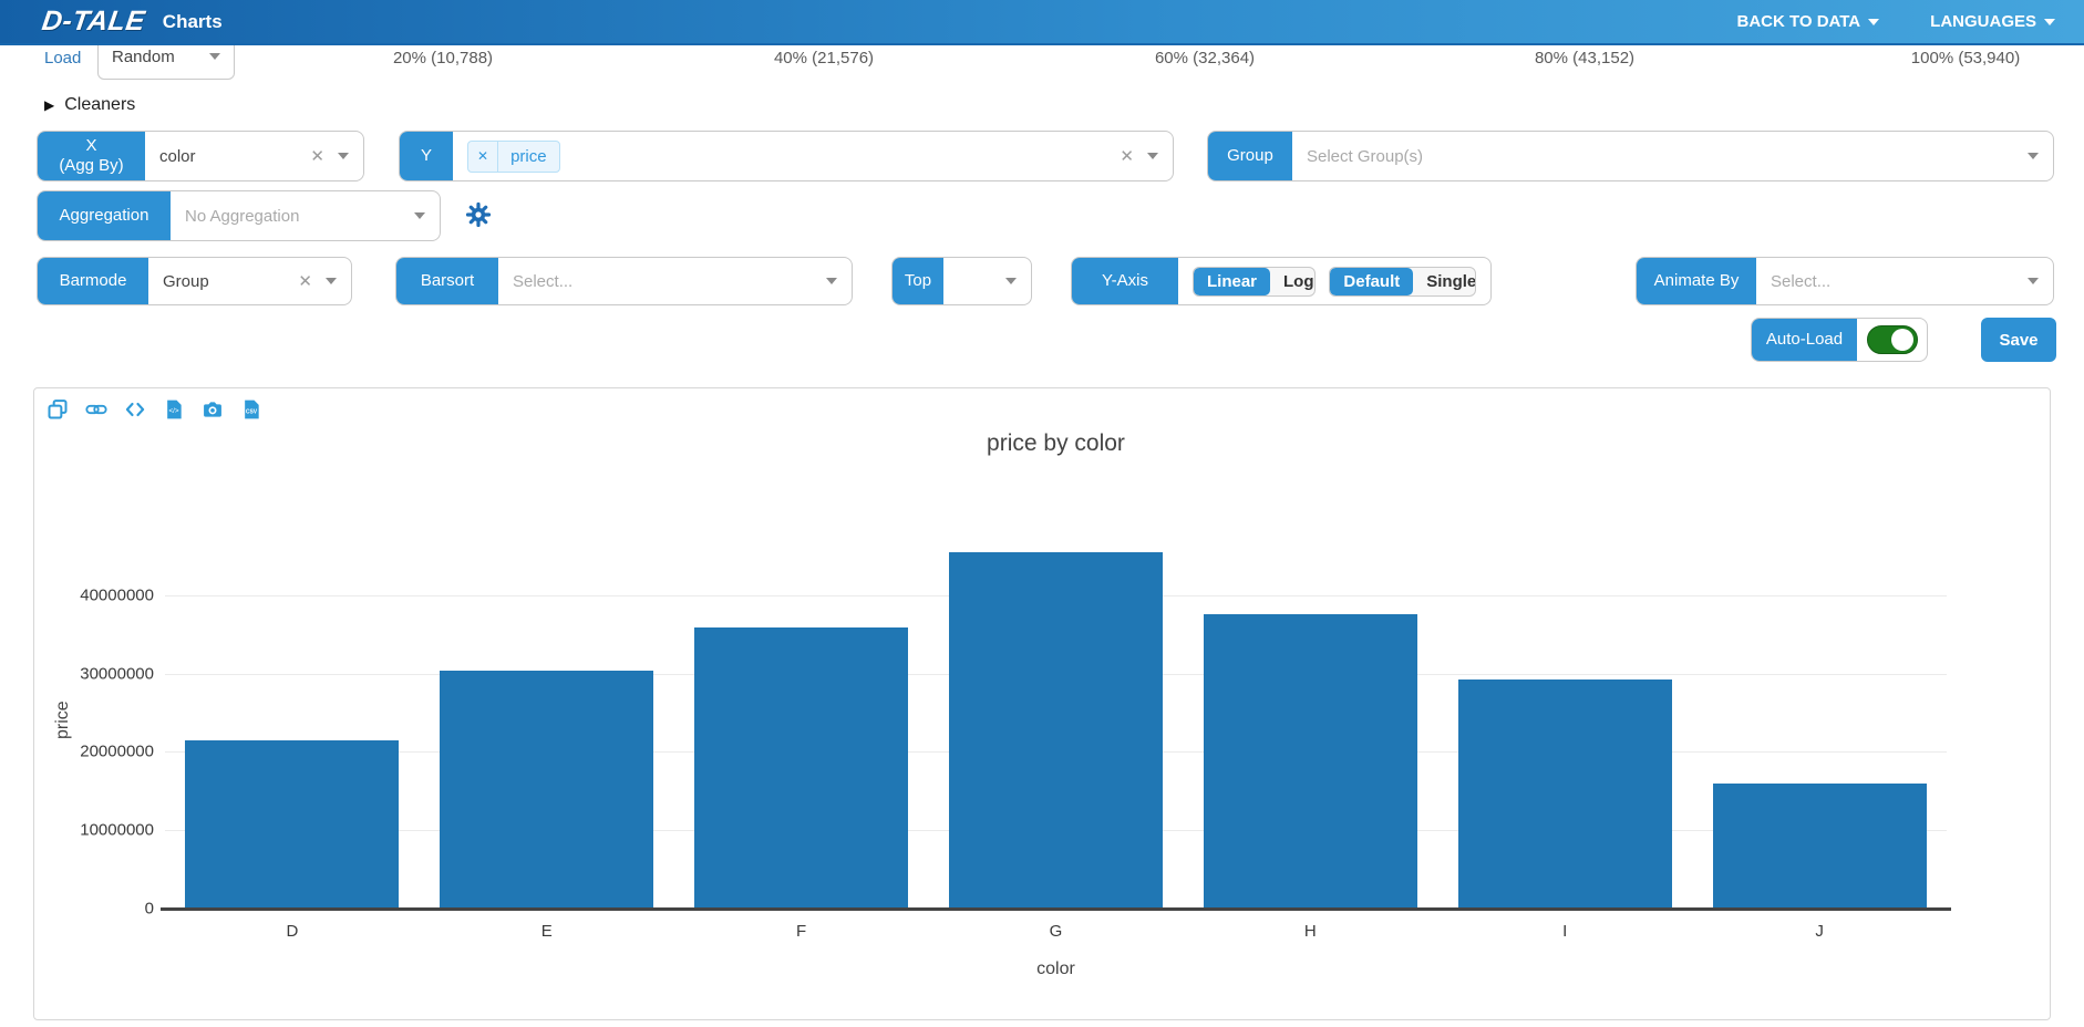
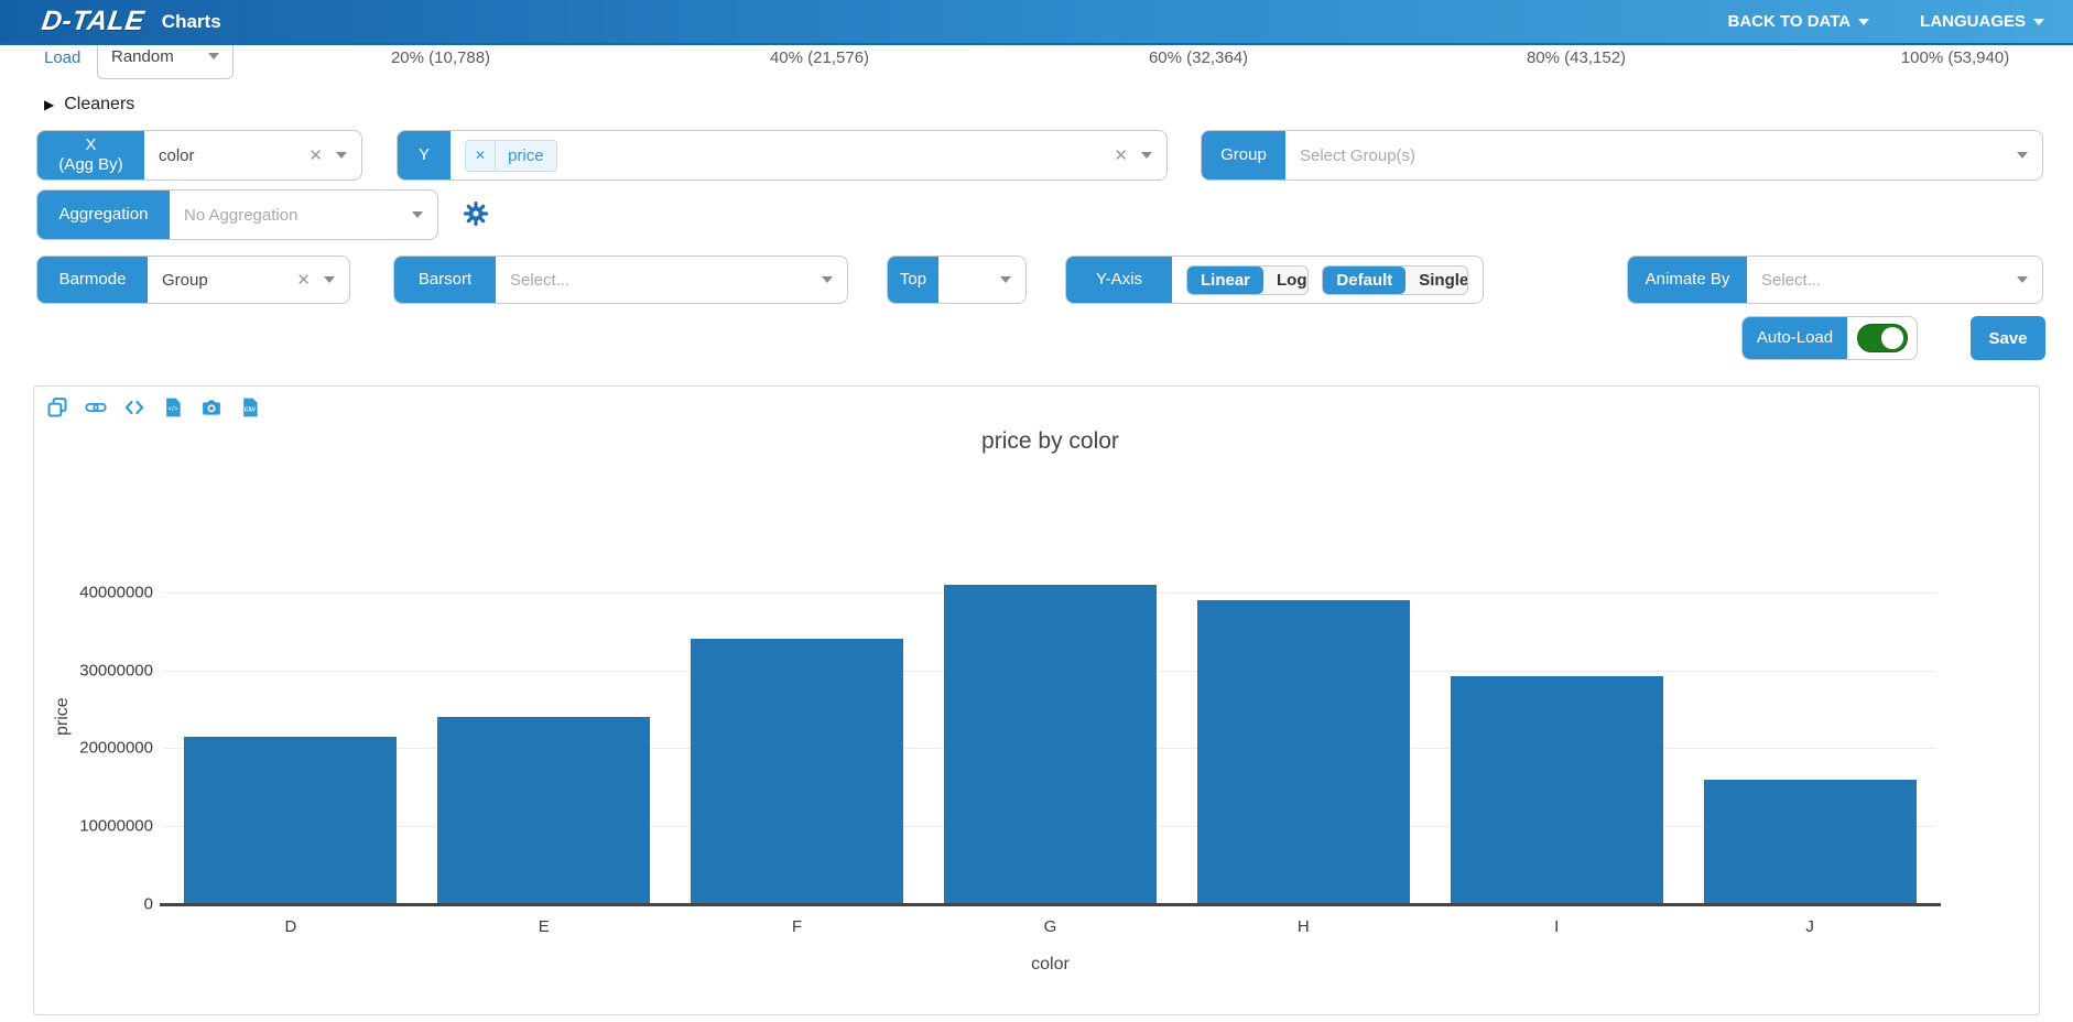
E: 30000000 -> 24000000
F: 36000000 -> 34000000
G: 45000000 -> 41000000
H: 38000000 -> 39000000
